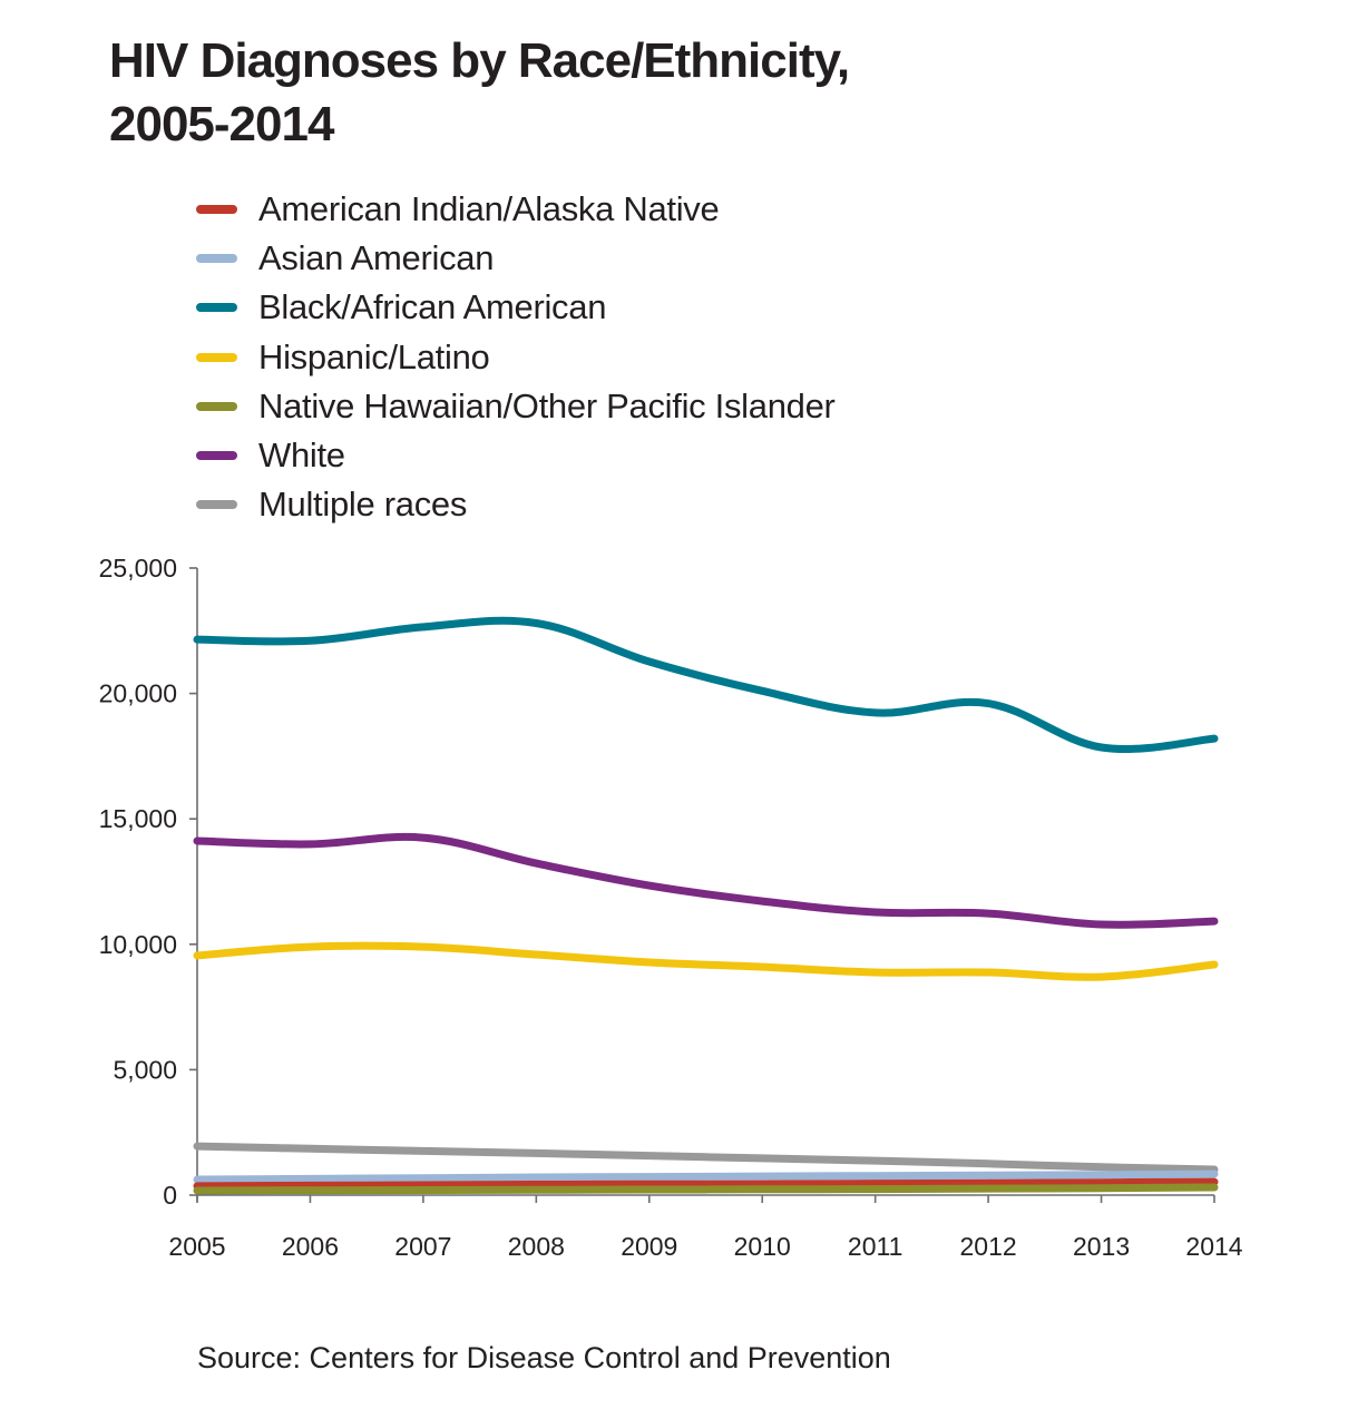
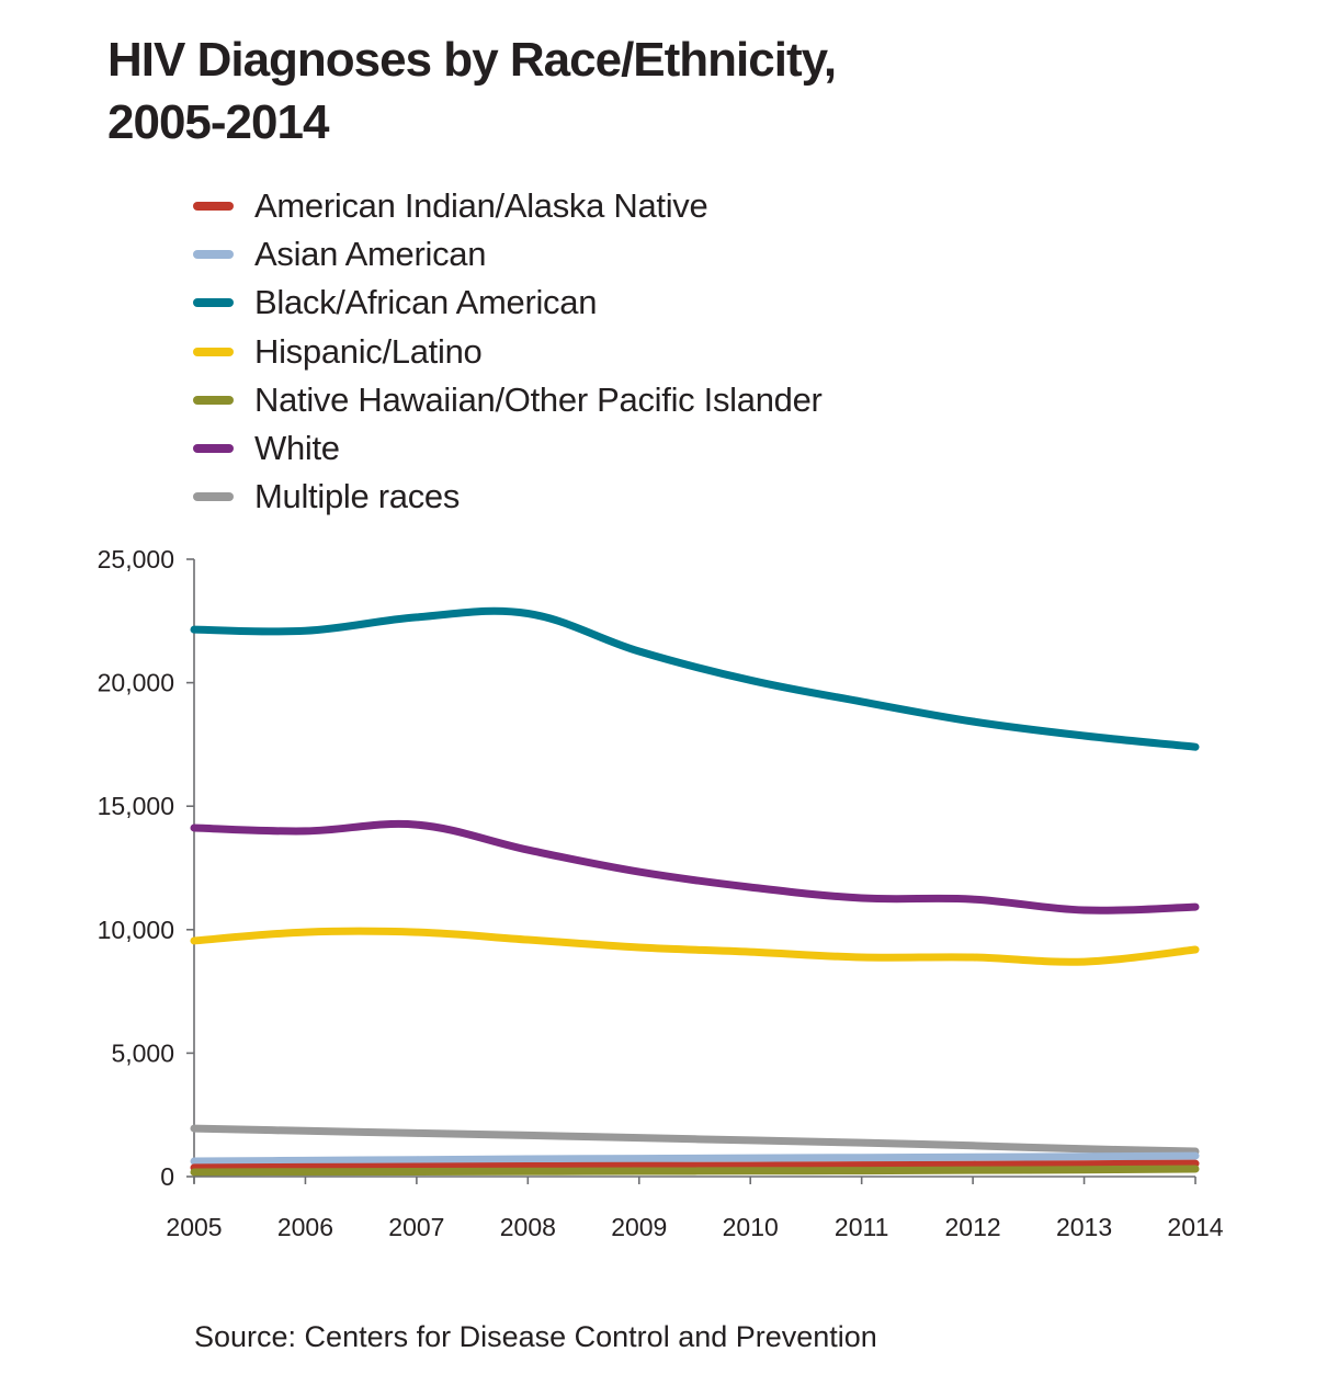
Black/African American/2012: 19600 -> 18400
Black/African American/2014: 18200 -> 17400
